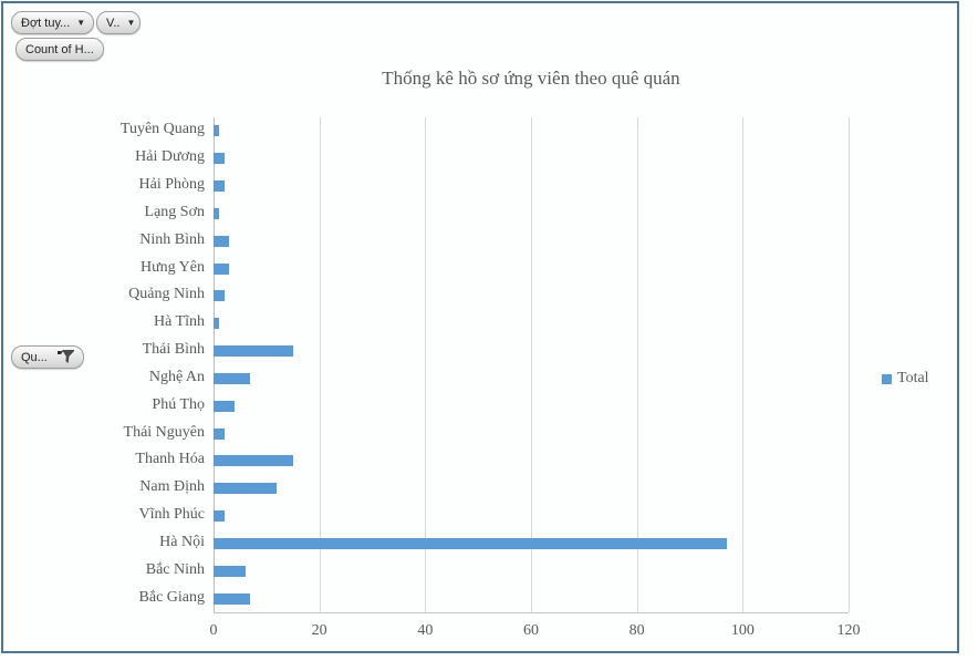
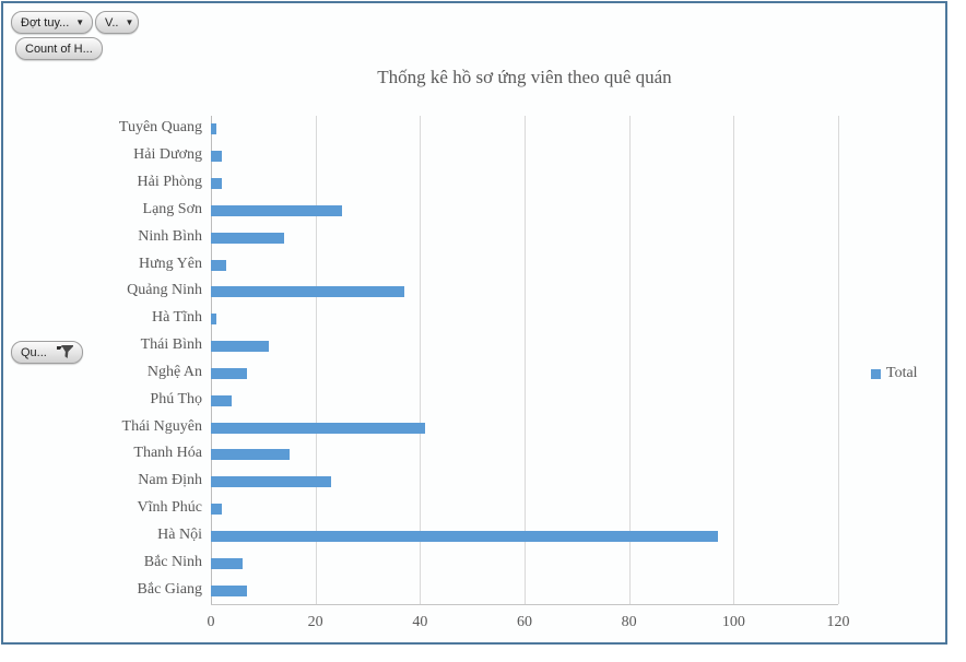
Lạng Sơn: 1 -> 25
Ninh Bình: 3 -> 14
Quảng Ninh: 2 -> 37
Thái Bình: 15 -> 11
Thái Nguyên: 2 -> 41
Nam Định: 12 -> 23
